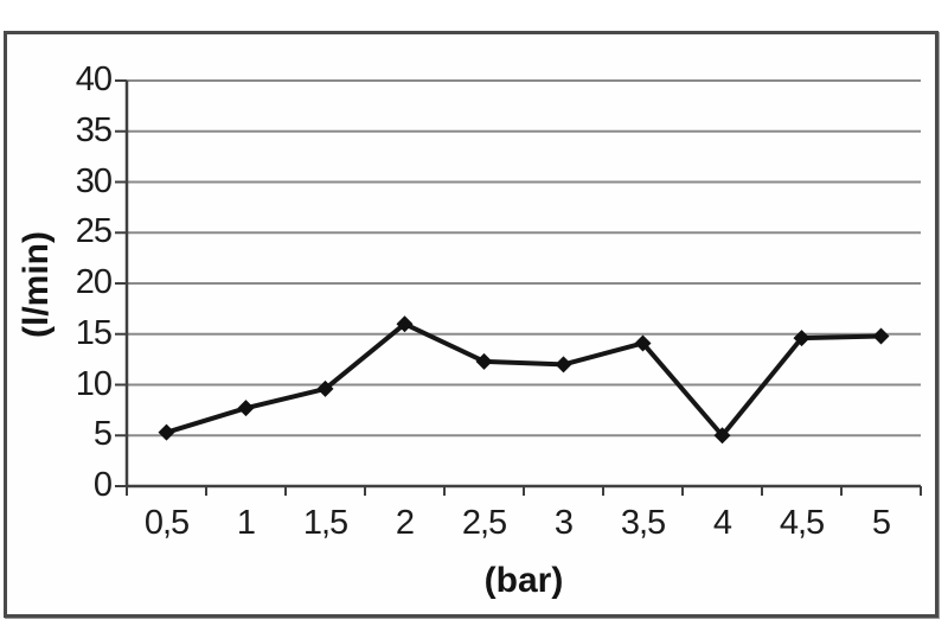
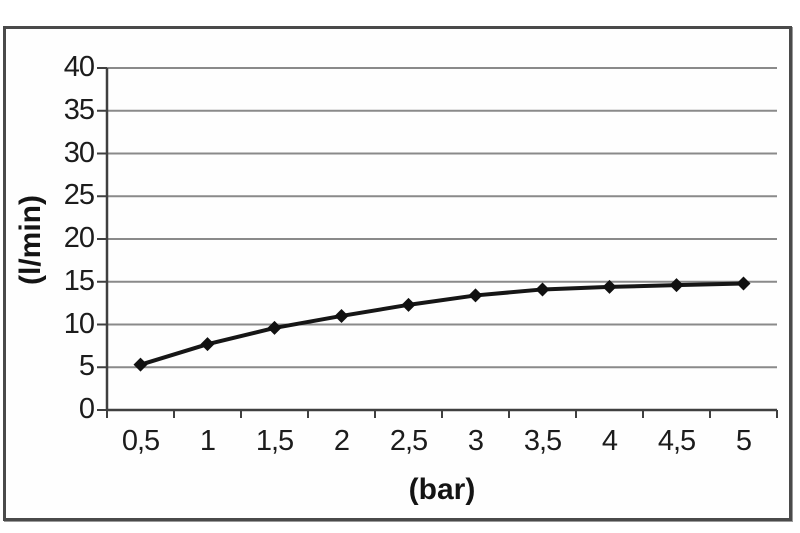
2: 16 -> 11
3: 12 -> 13
4: 5 -> 14
